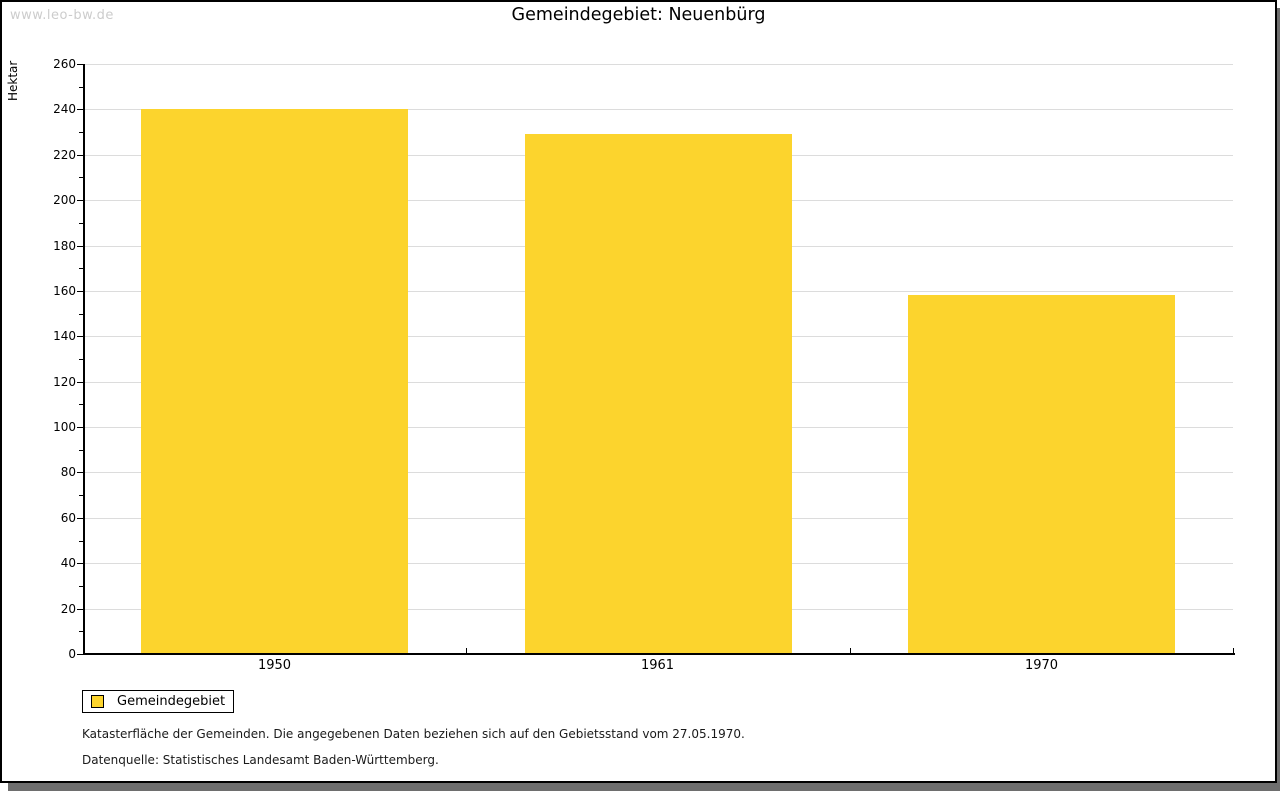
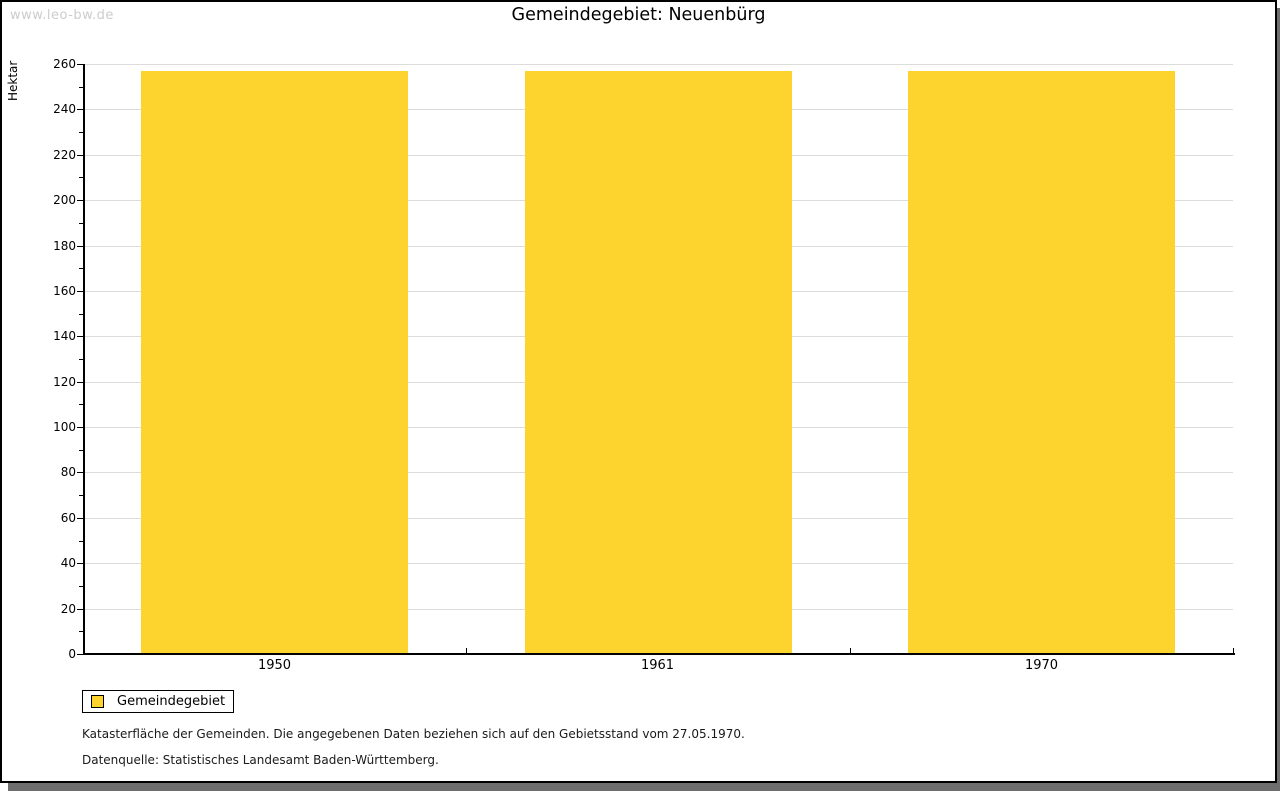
1950: 240 -> 257
1961: 229 -> 257
1970: 158 -> 257
